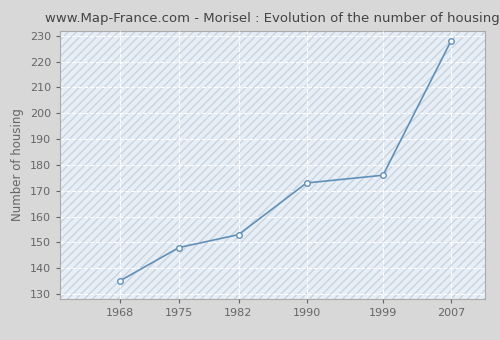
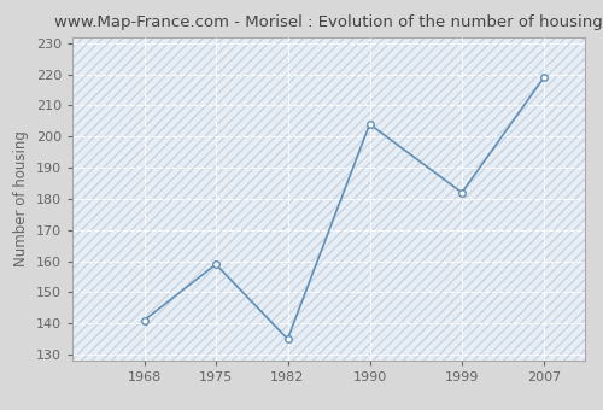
1968: 135 -> 141
1975: 148 -> 159
1982: 153 -> 135
1990: 173 -> 204
1999: 176 -> 182
2007: 228 -> 219
